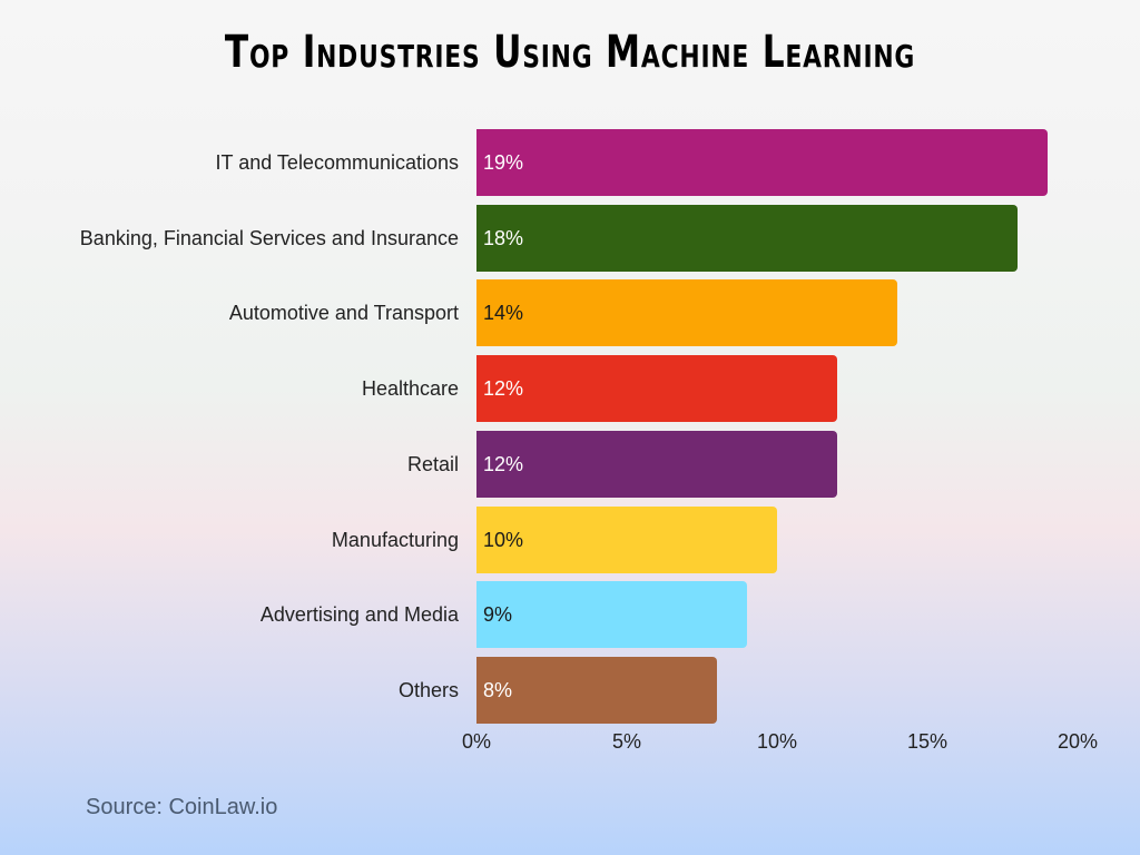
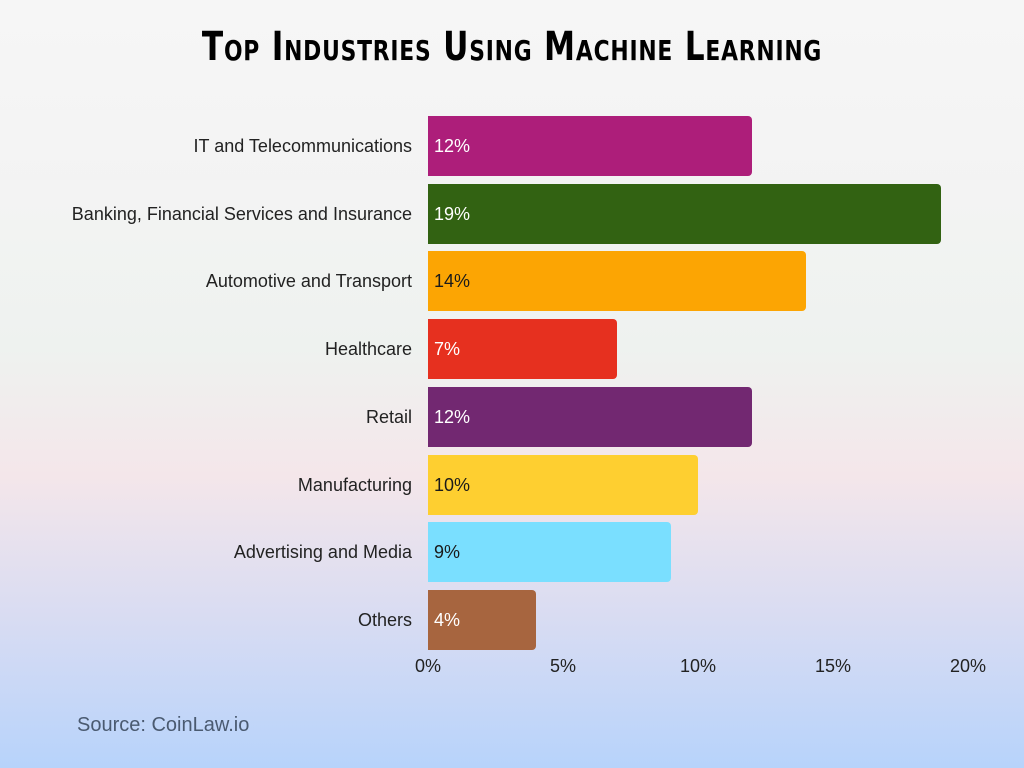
IT and Telecommunications: 19% -> 12%
Banking, Financial Services and Insurance: 18% -> 19%
Healthcare: 12% -> 7%
Others: 8% -> 4%
